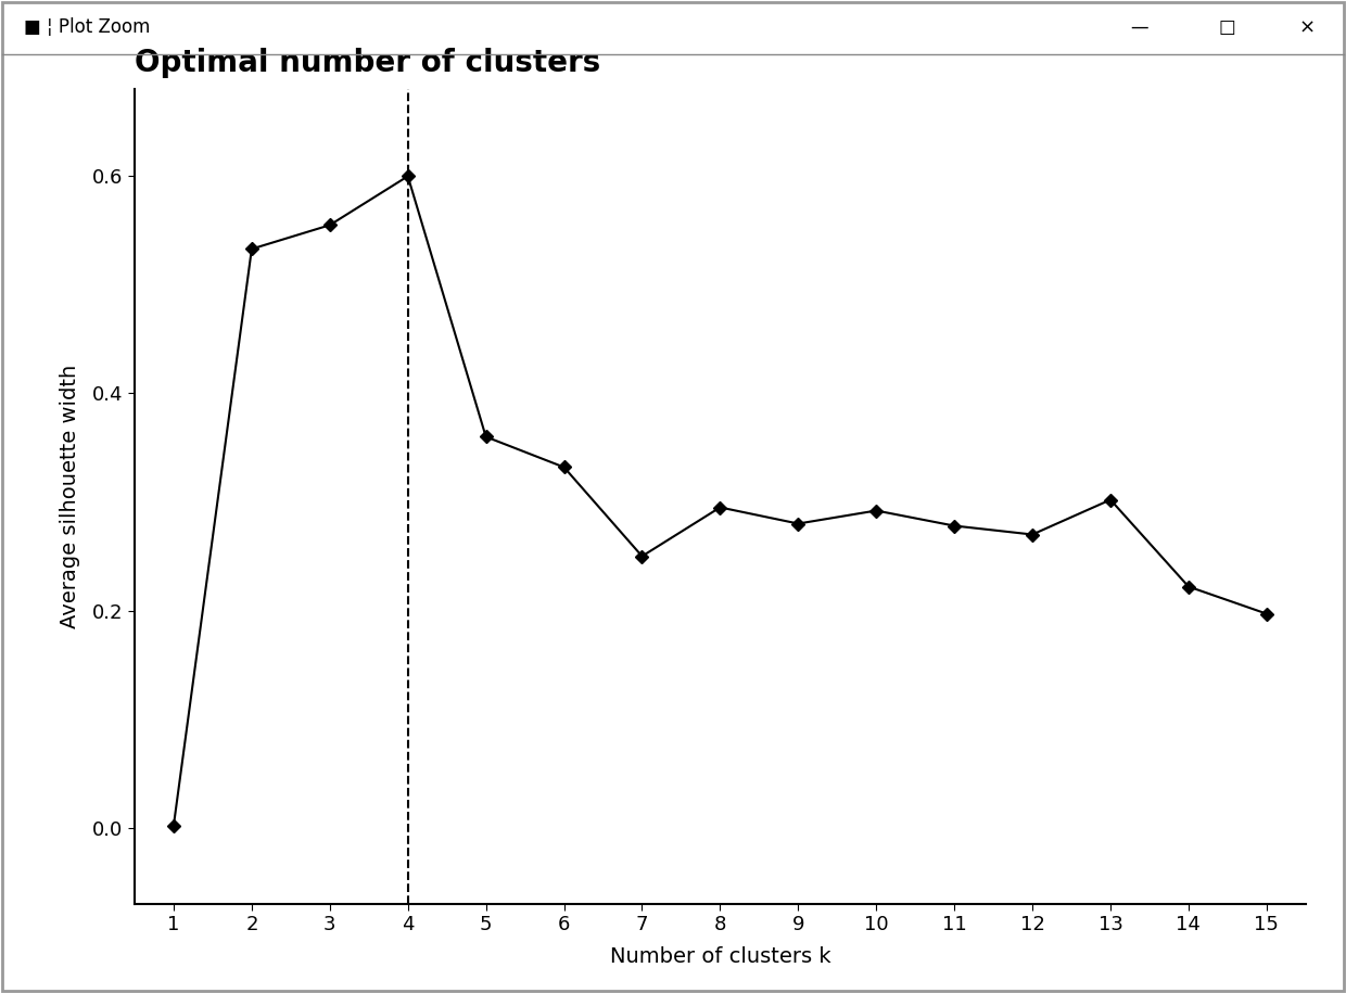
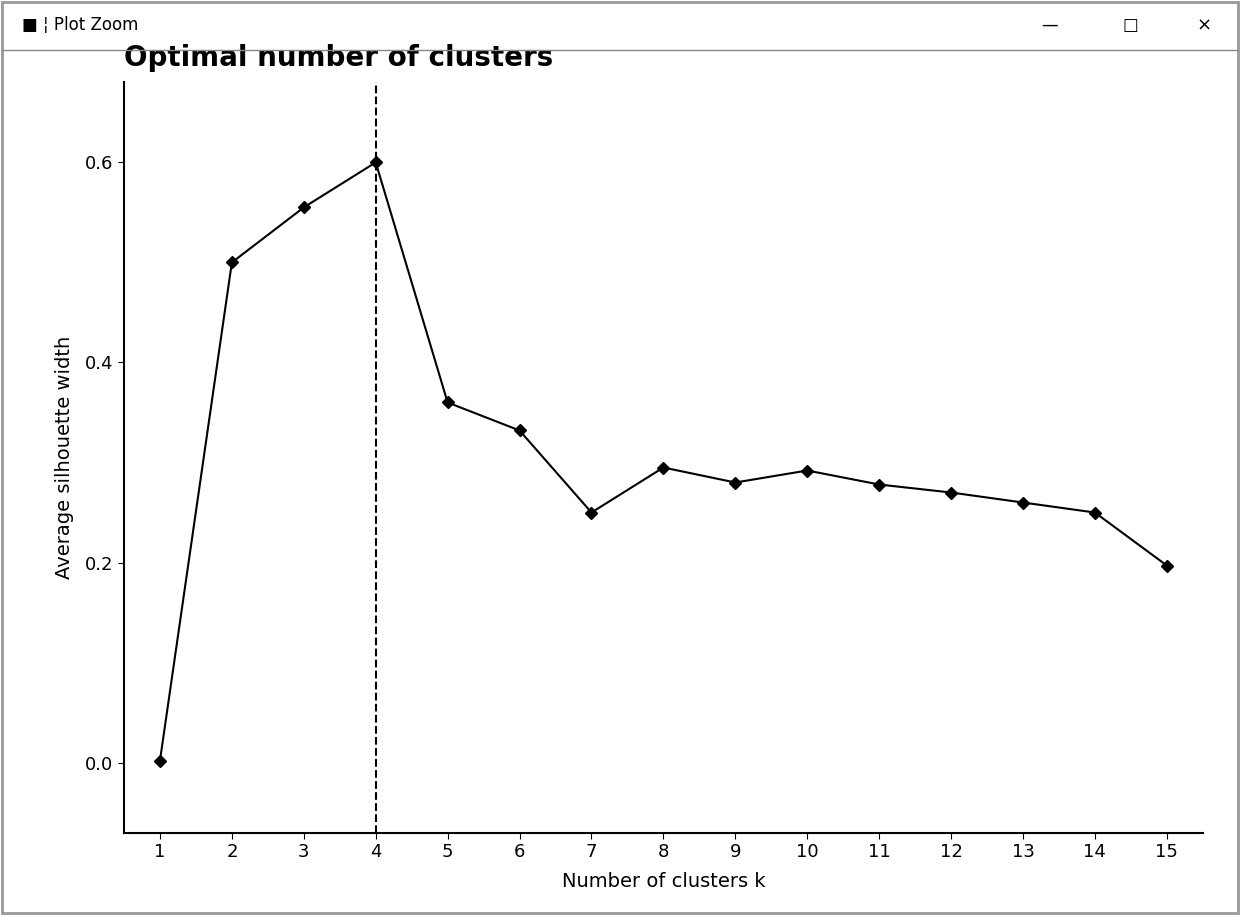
2: 0.533 -> 0.500
13: 0.302 -> 0.260
14: 0.222 -> 0.250
